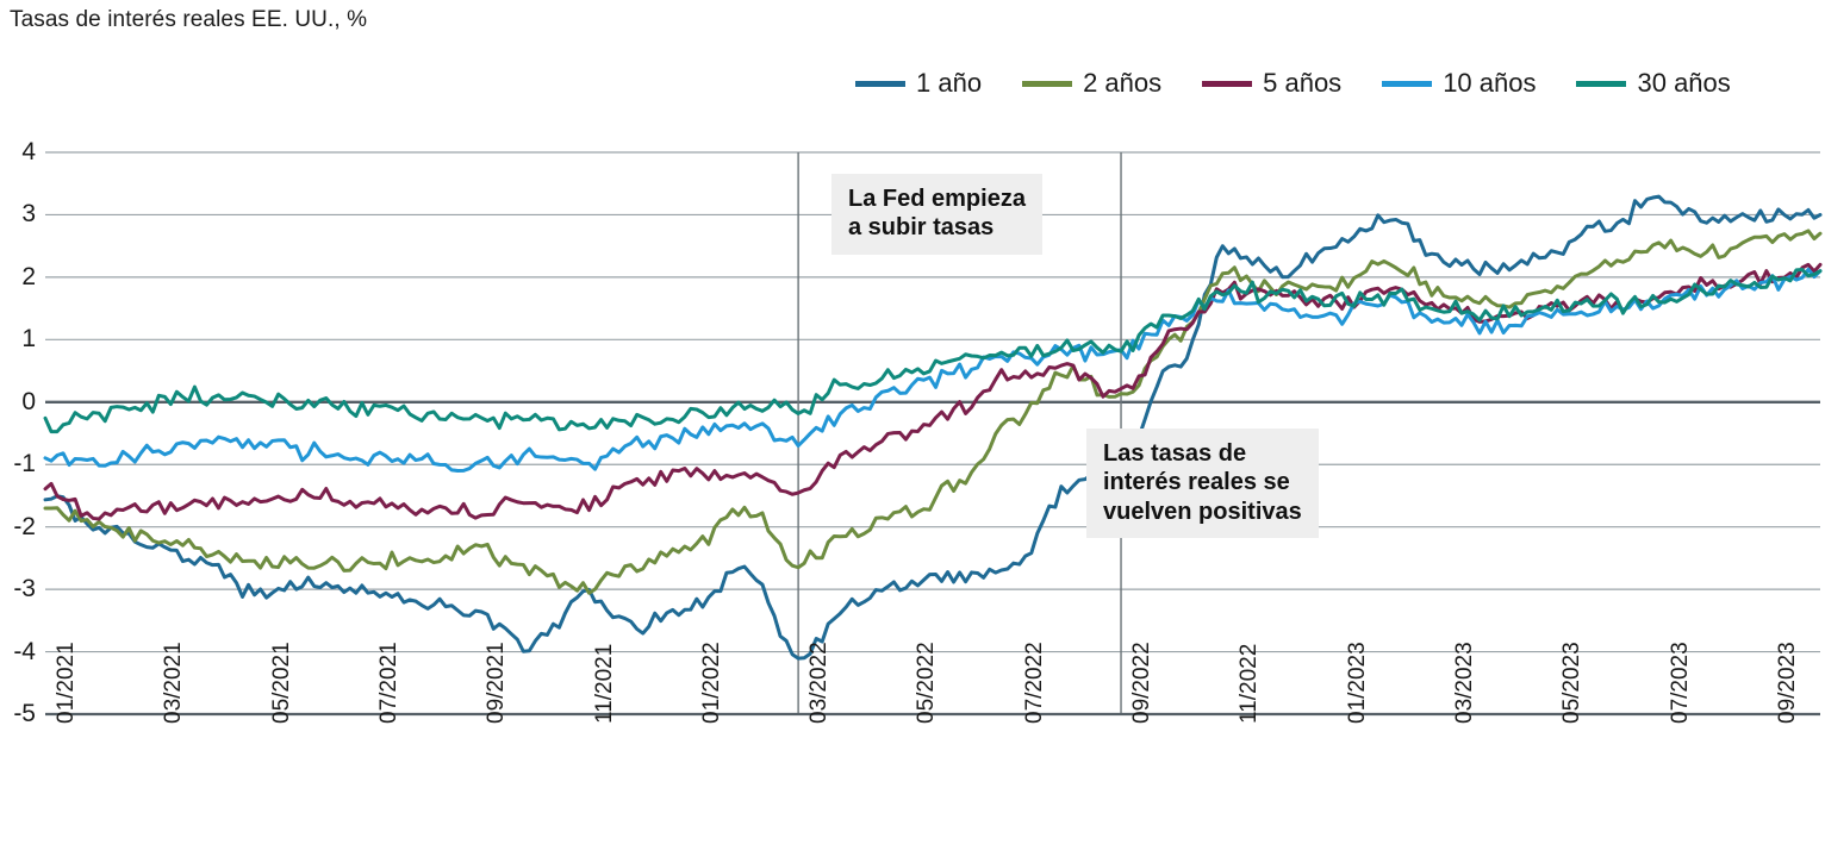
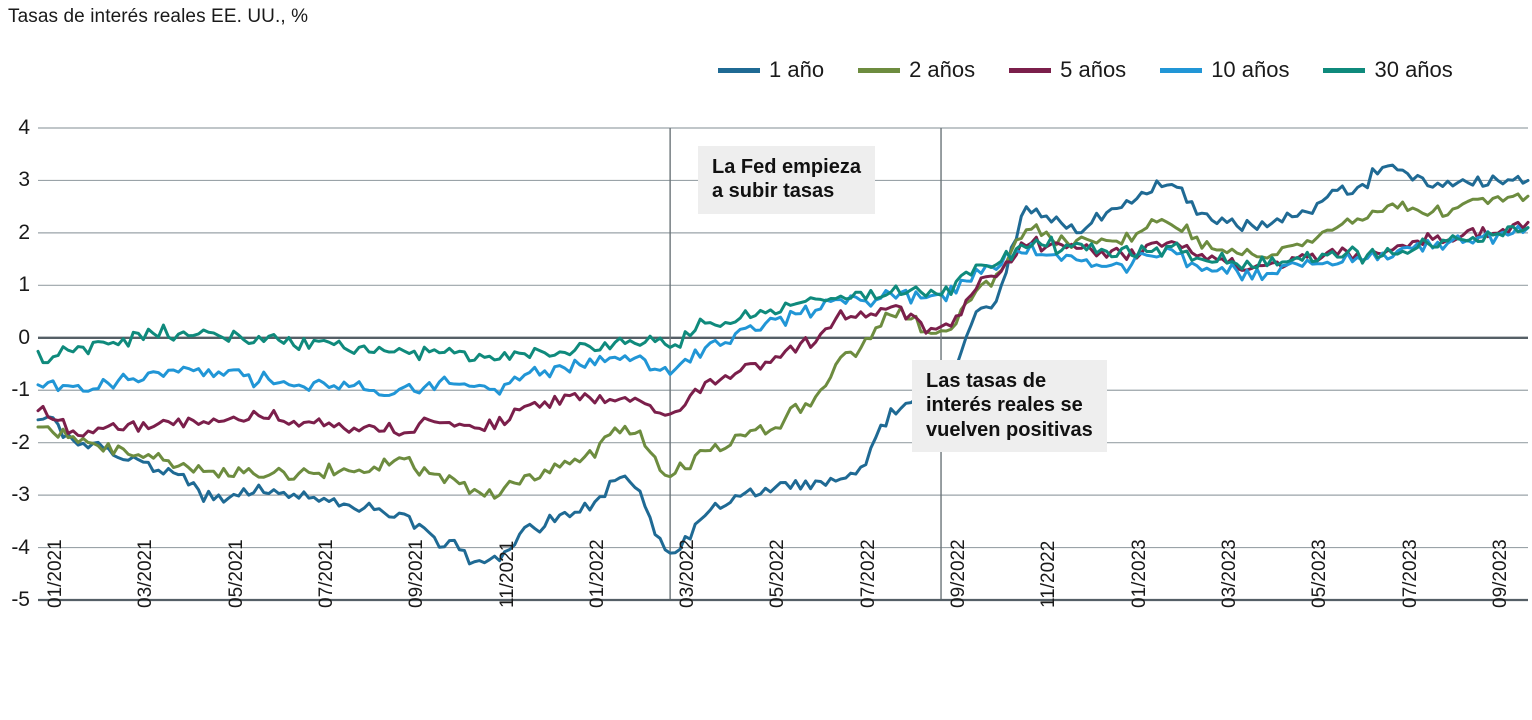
1 año/11/2021: -3.1 -> -4.3
